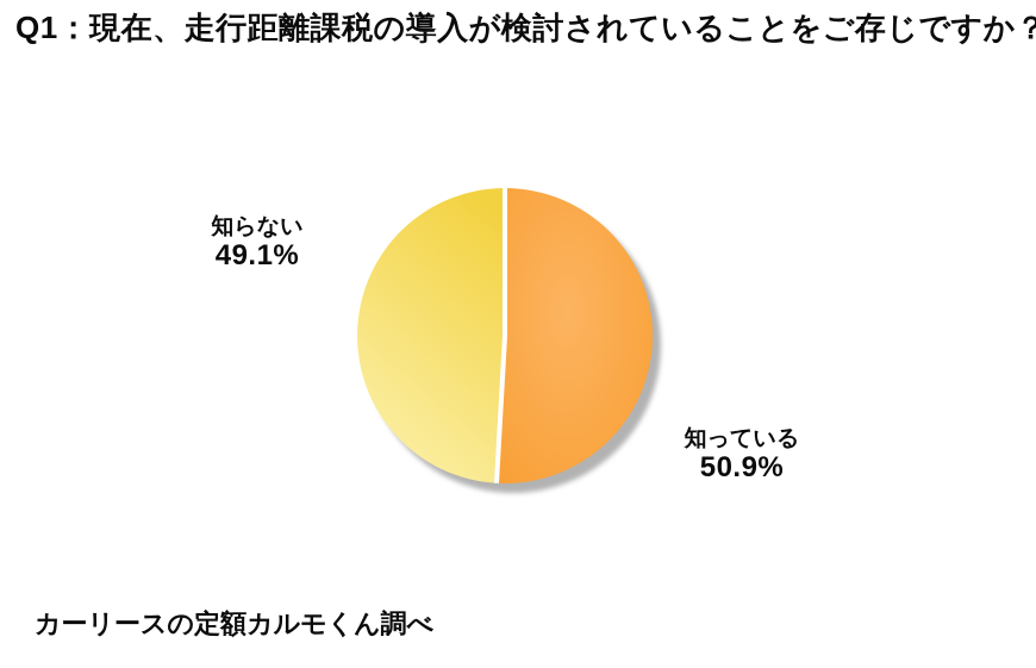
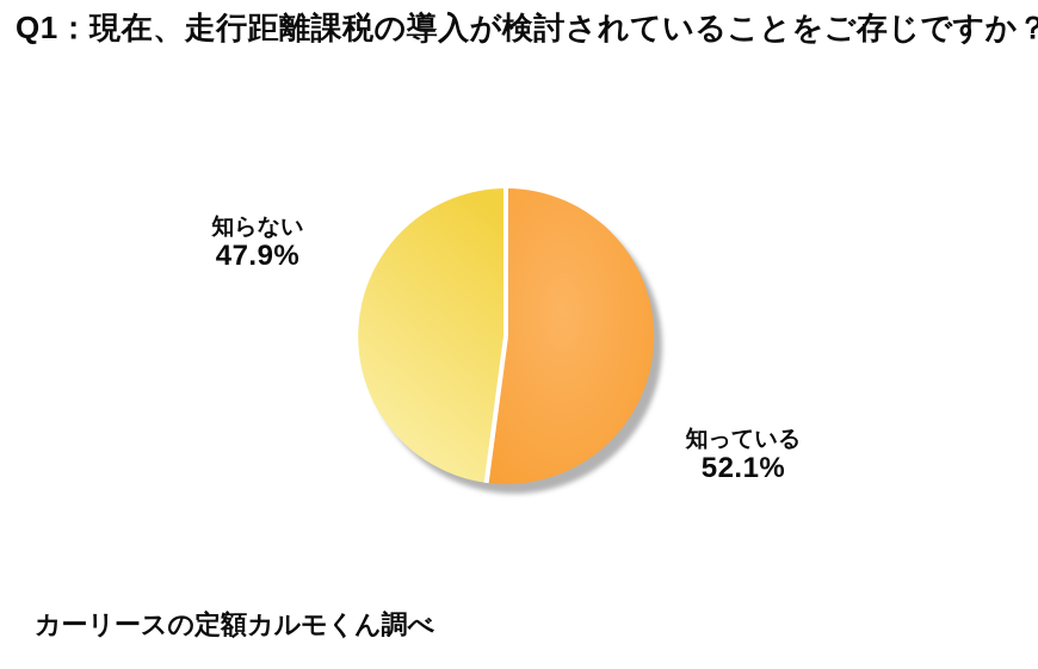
知っている: 50.9% -> 52.1%
知らない: 49.1% -> 47.9%
